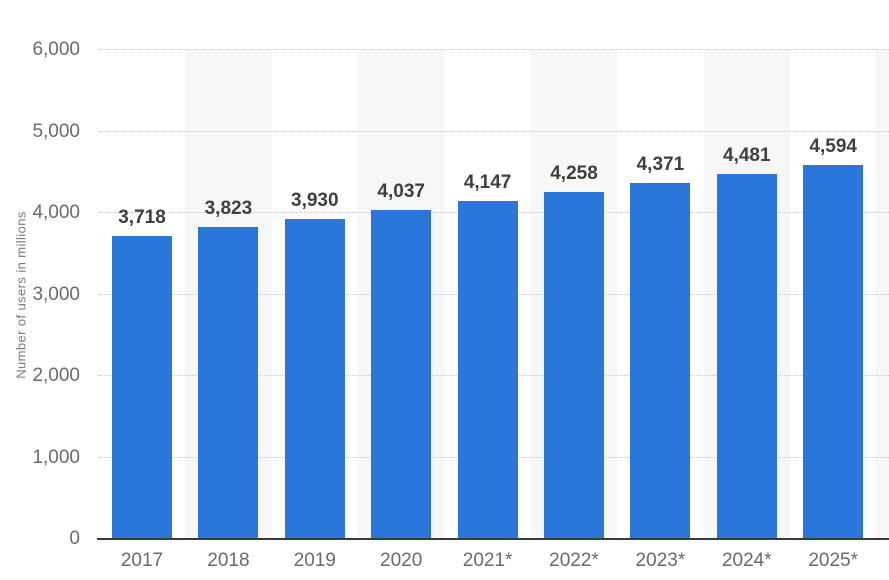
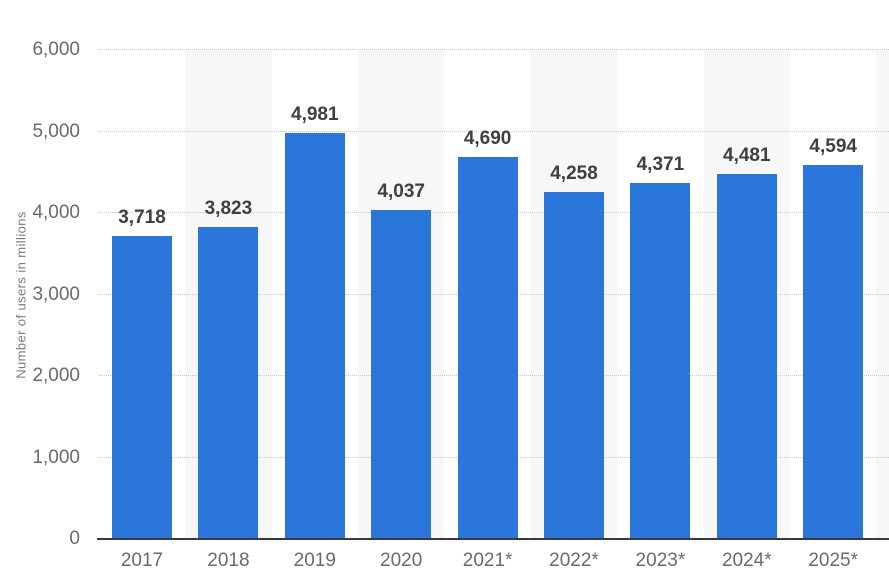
2019: 3,930 -> 4,981
2021*: 4,147 -> 4,690
